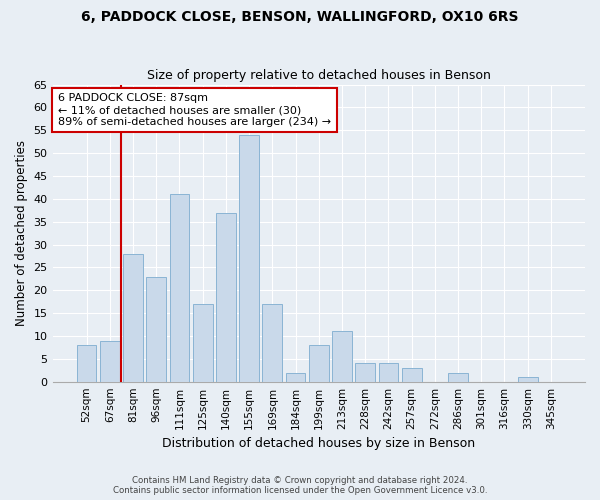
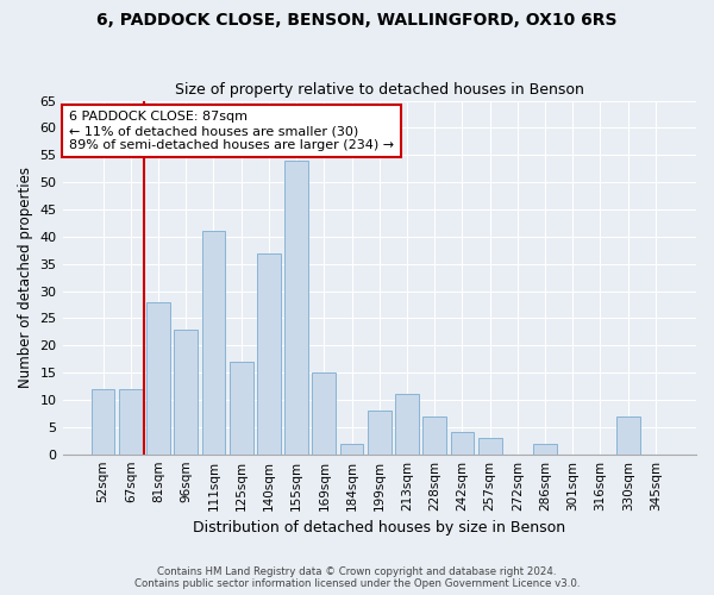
52sqm: 8 -> 12
67sqm: 9 -> 12
169sqm: 17 -> 15
228sqm: 4 -> 7
330sqm: 1 -> 7
